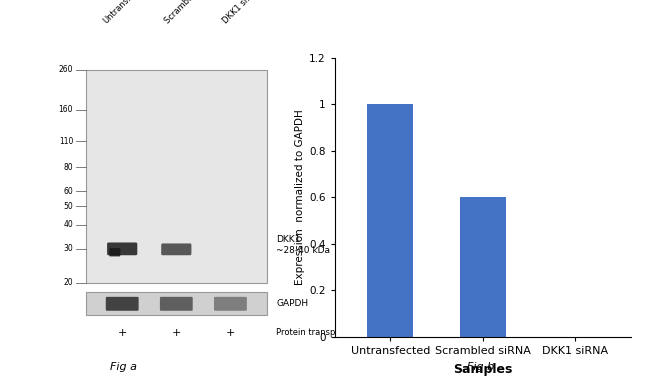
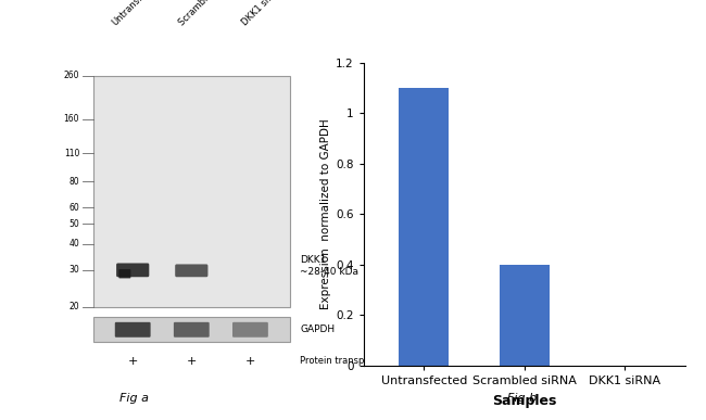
Untransfected: 1.0 -> 1.1
Scrambled siRNA: 0.6 -> 0.4
